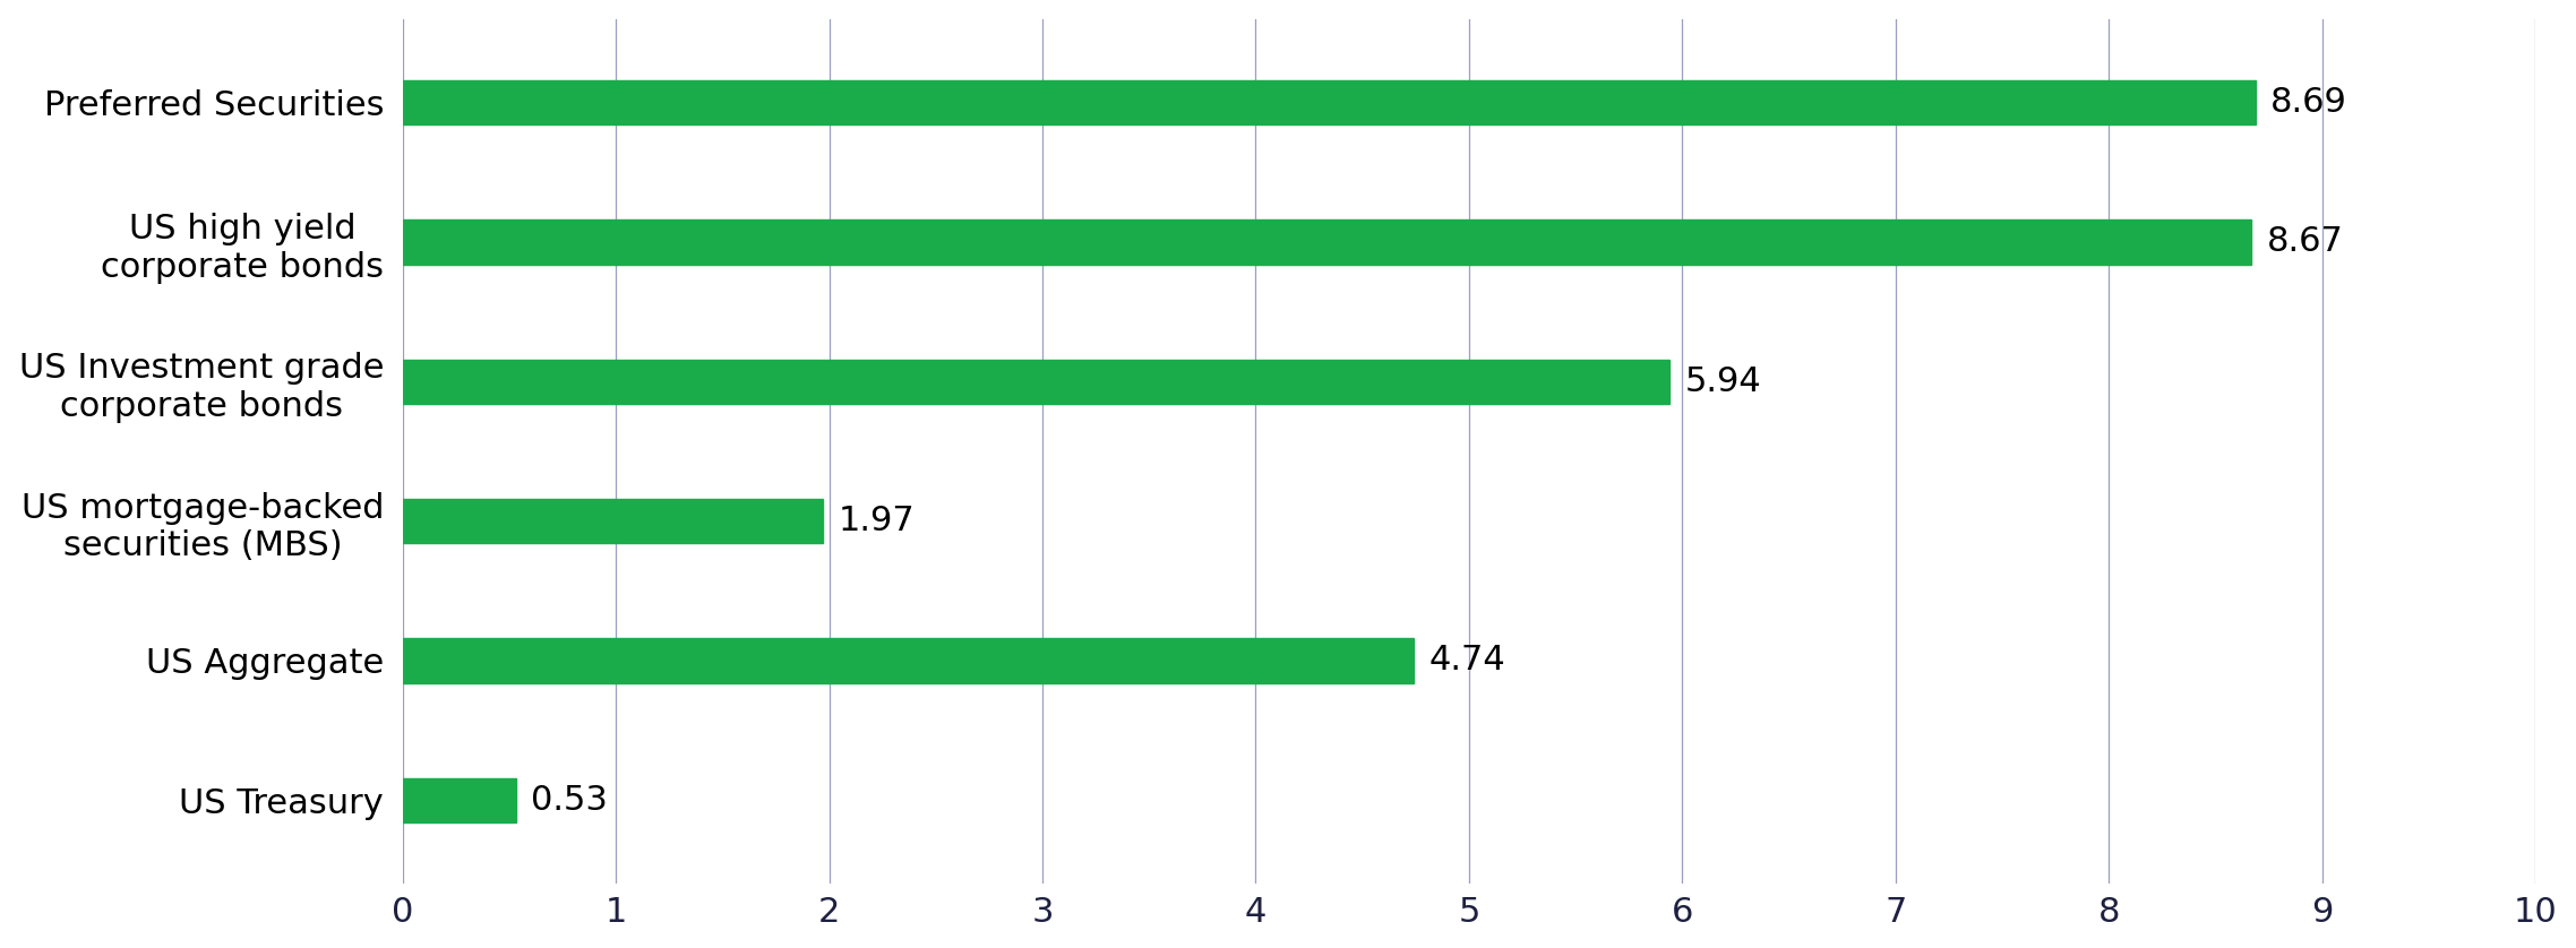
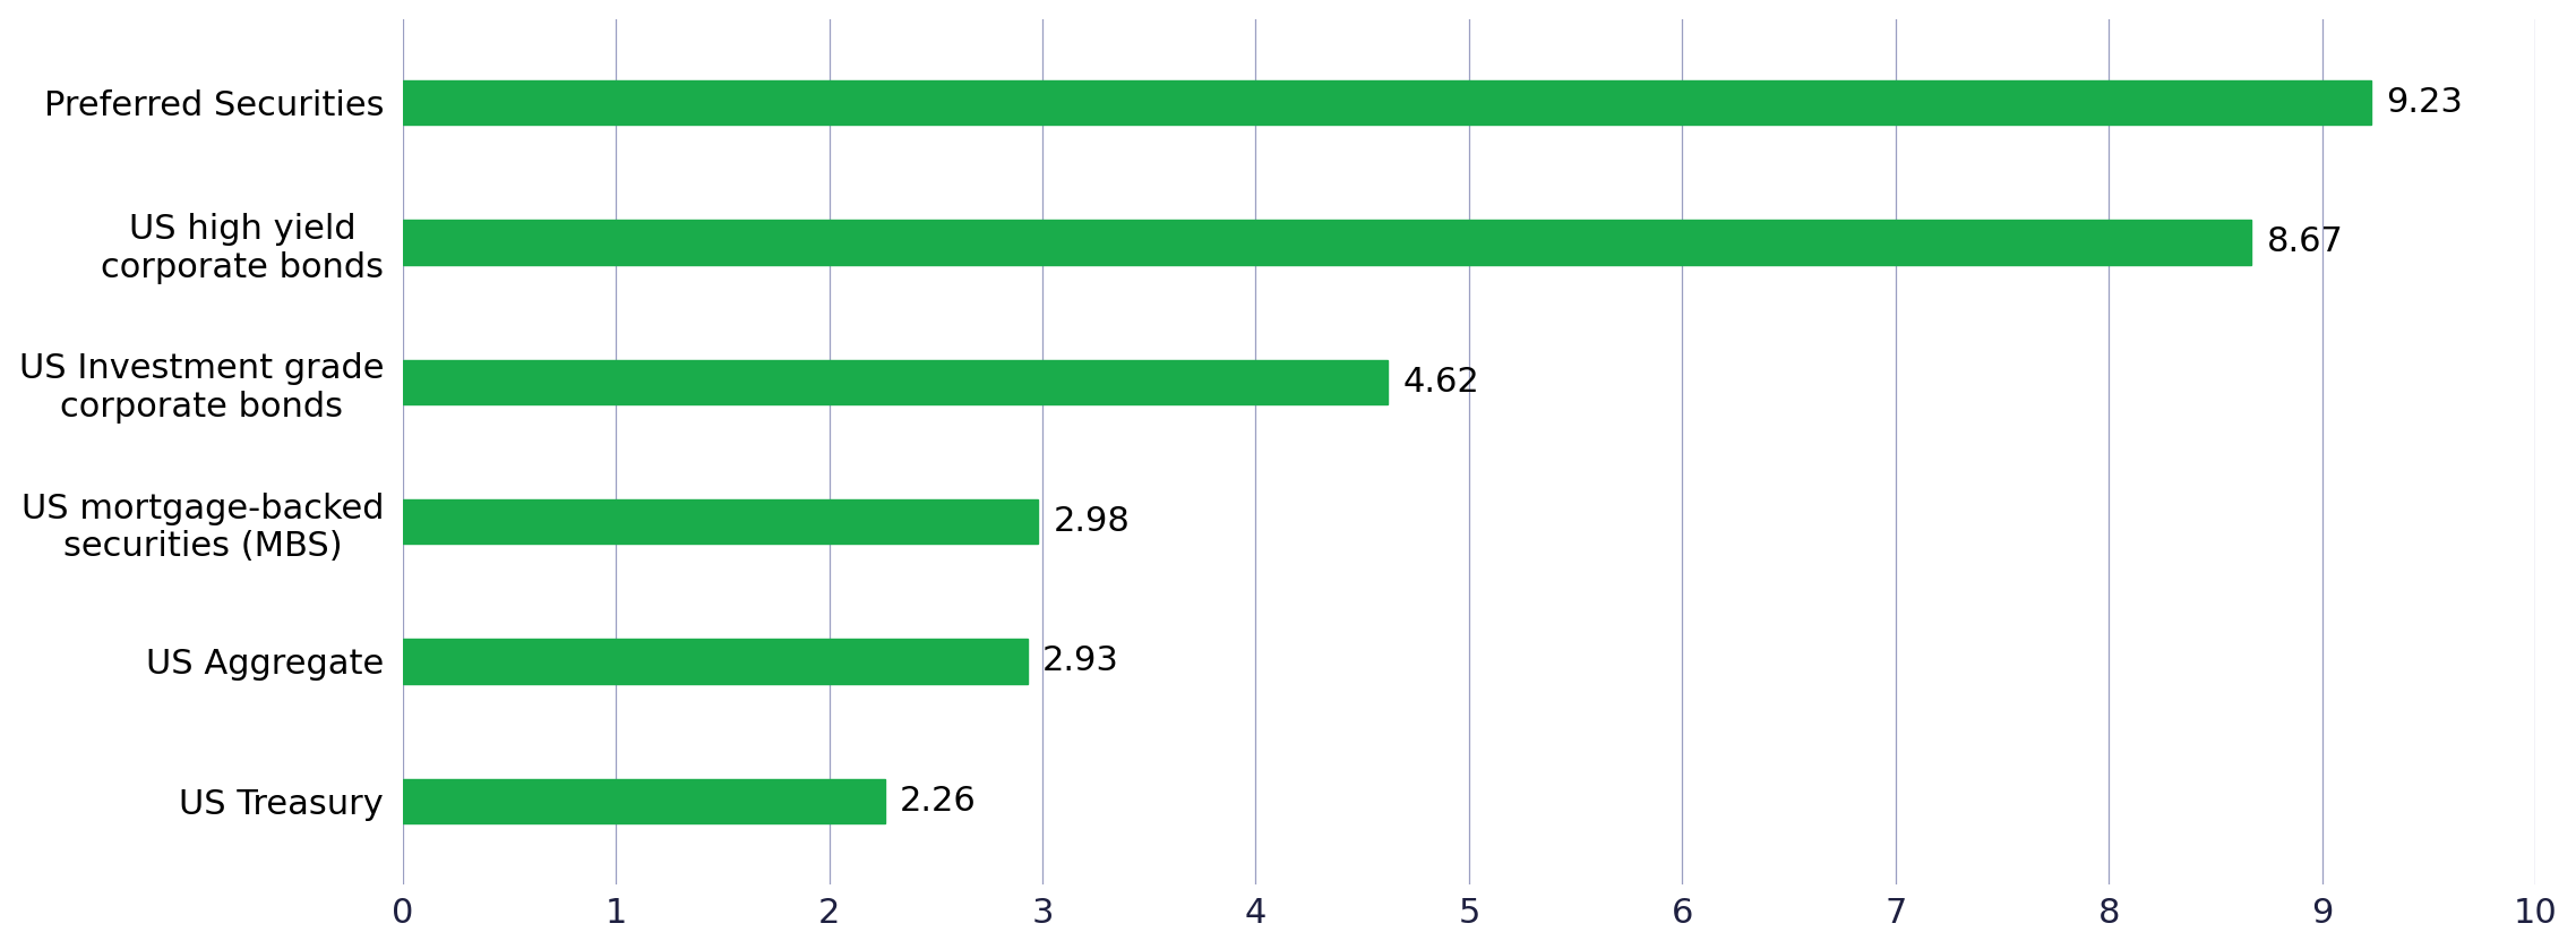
Preferred Securities: 8.69 -> 9.23
US Investment grade corporate bonds: 5.94 -> 4.62
US mortgage-backed securities (MBS): 1.97 -> 2.98
US Aggregate: 4.74 -> 2.93
US Treasury: 0.53 -> 2.26
